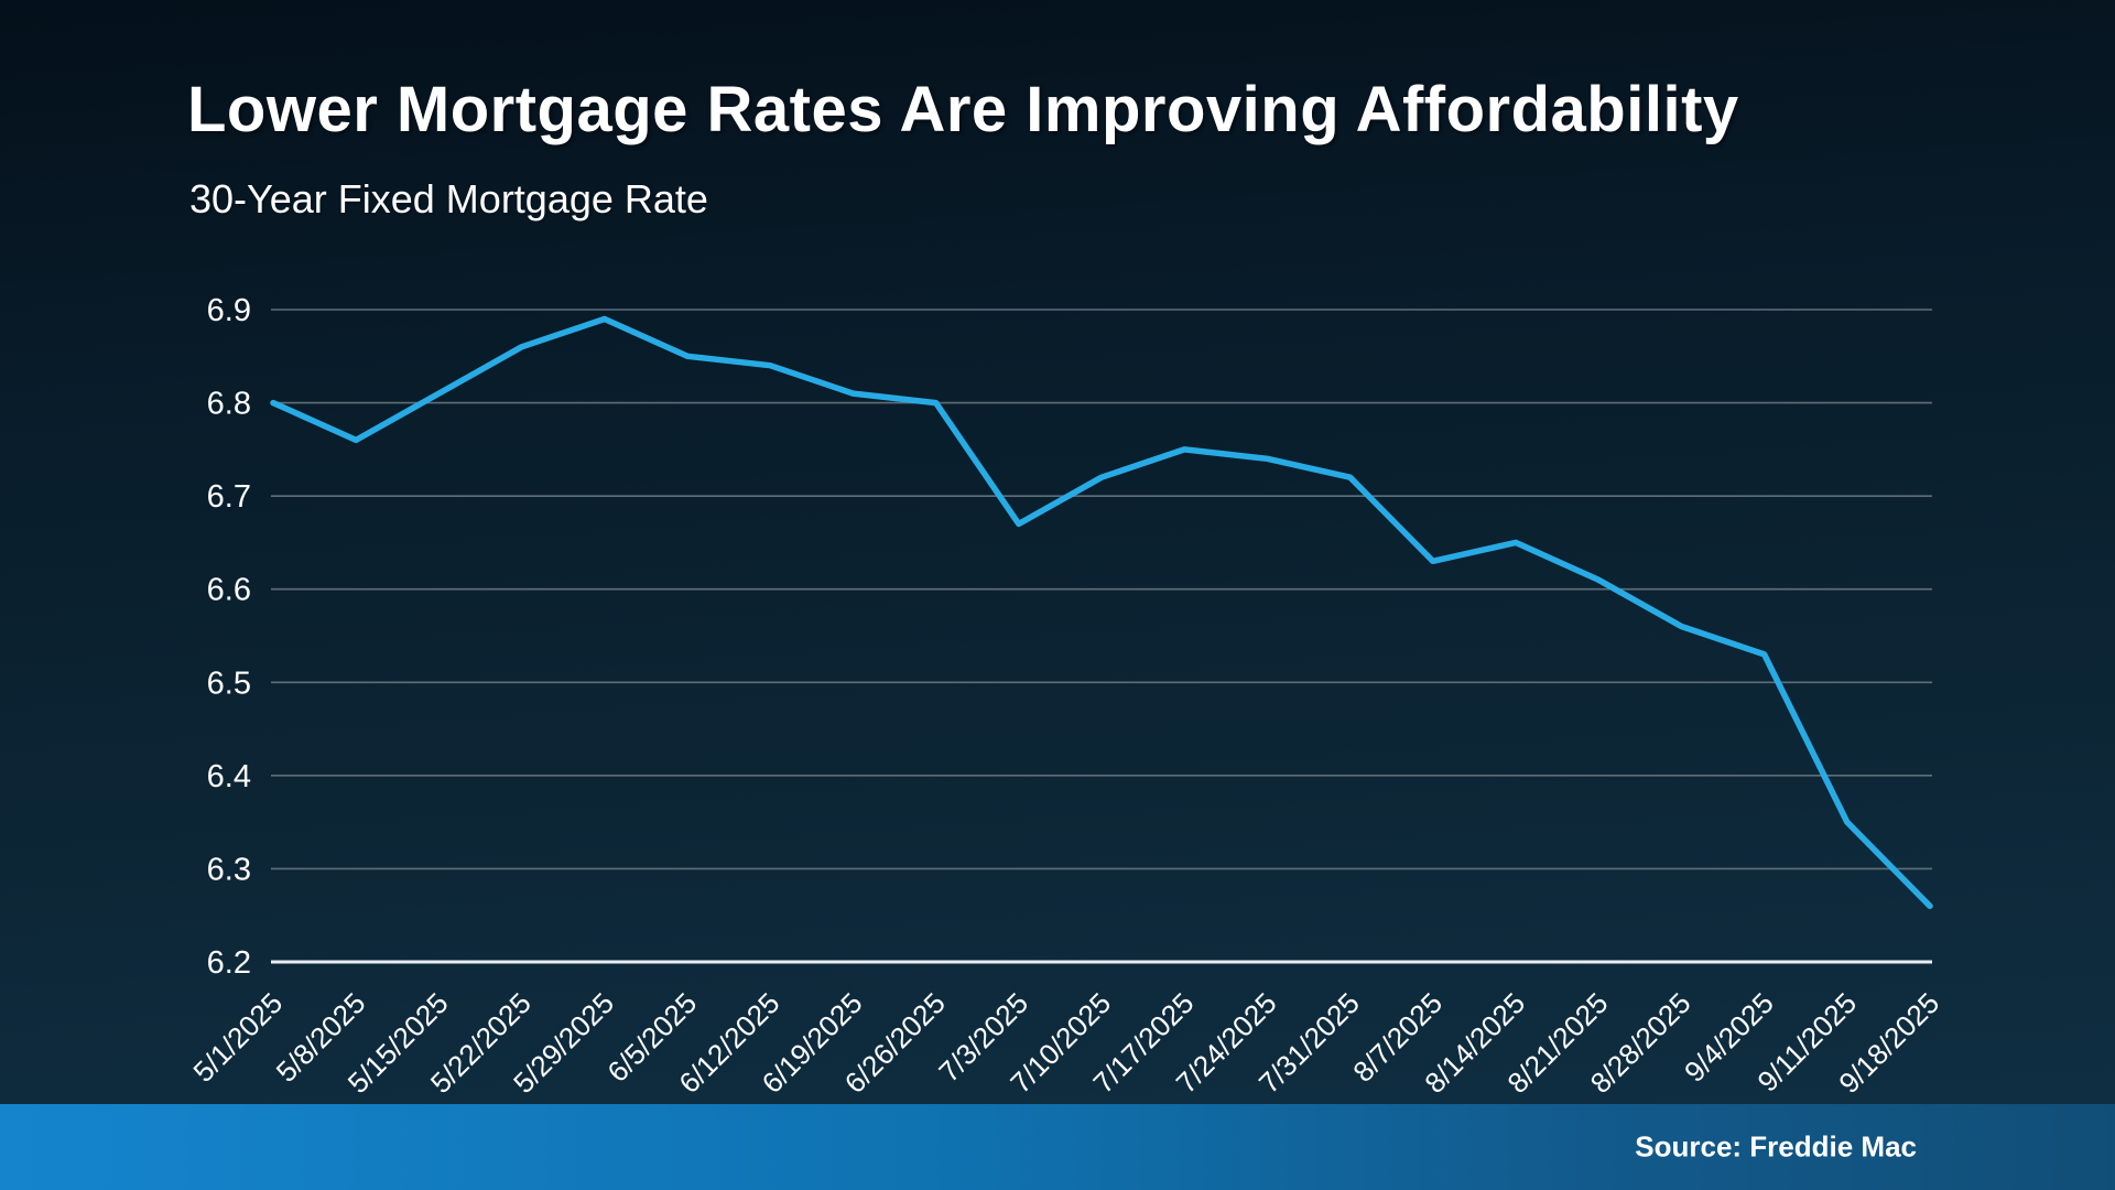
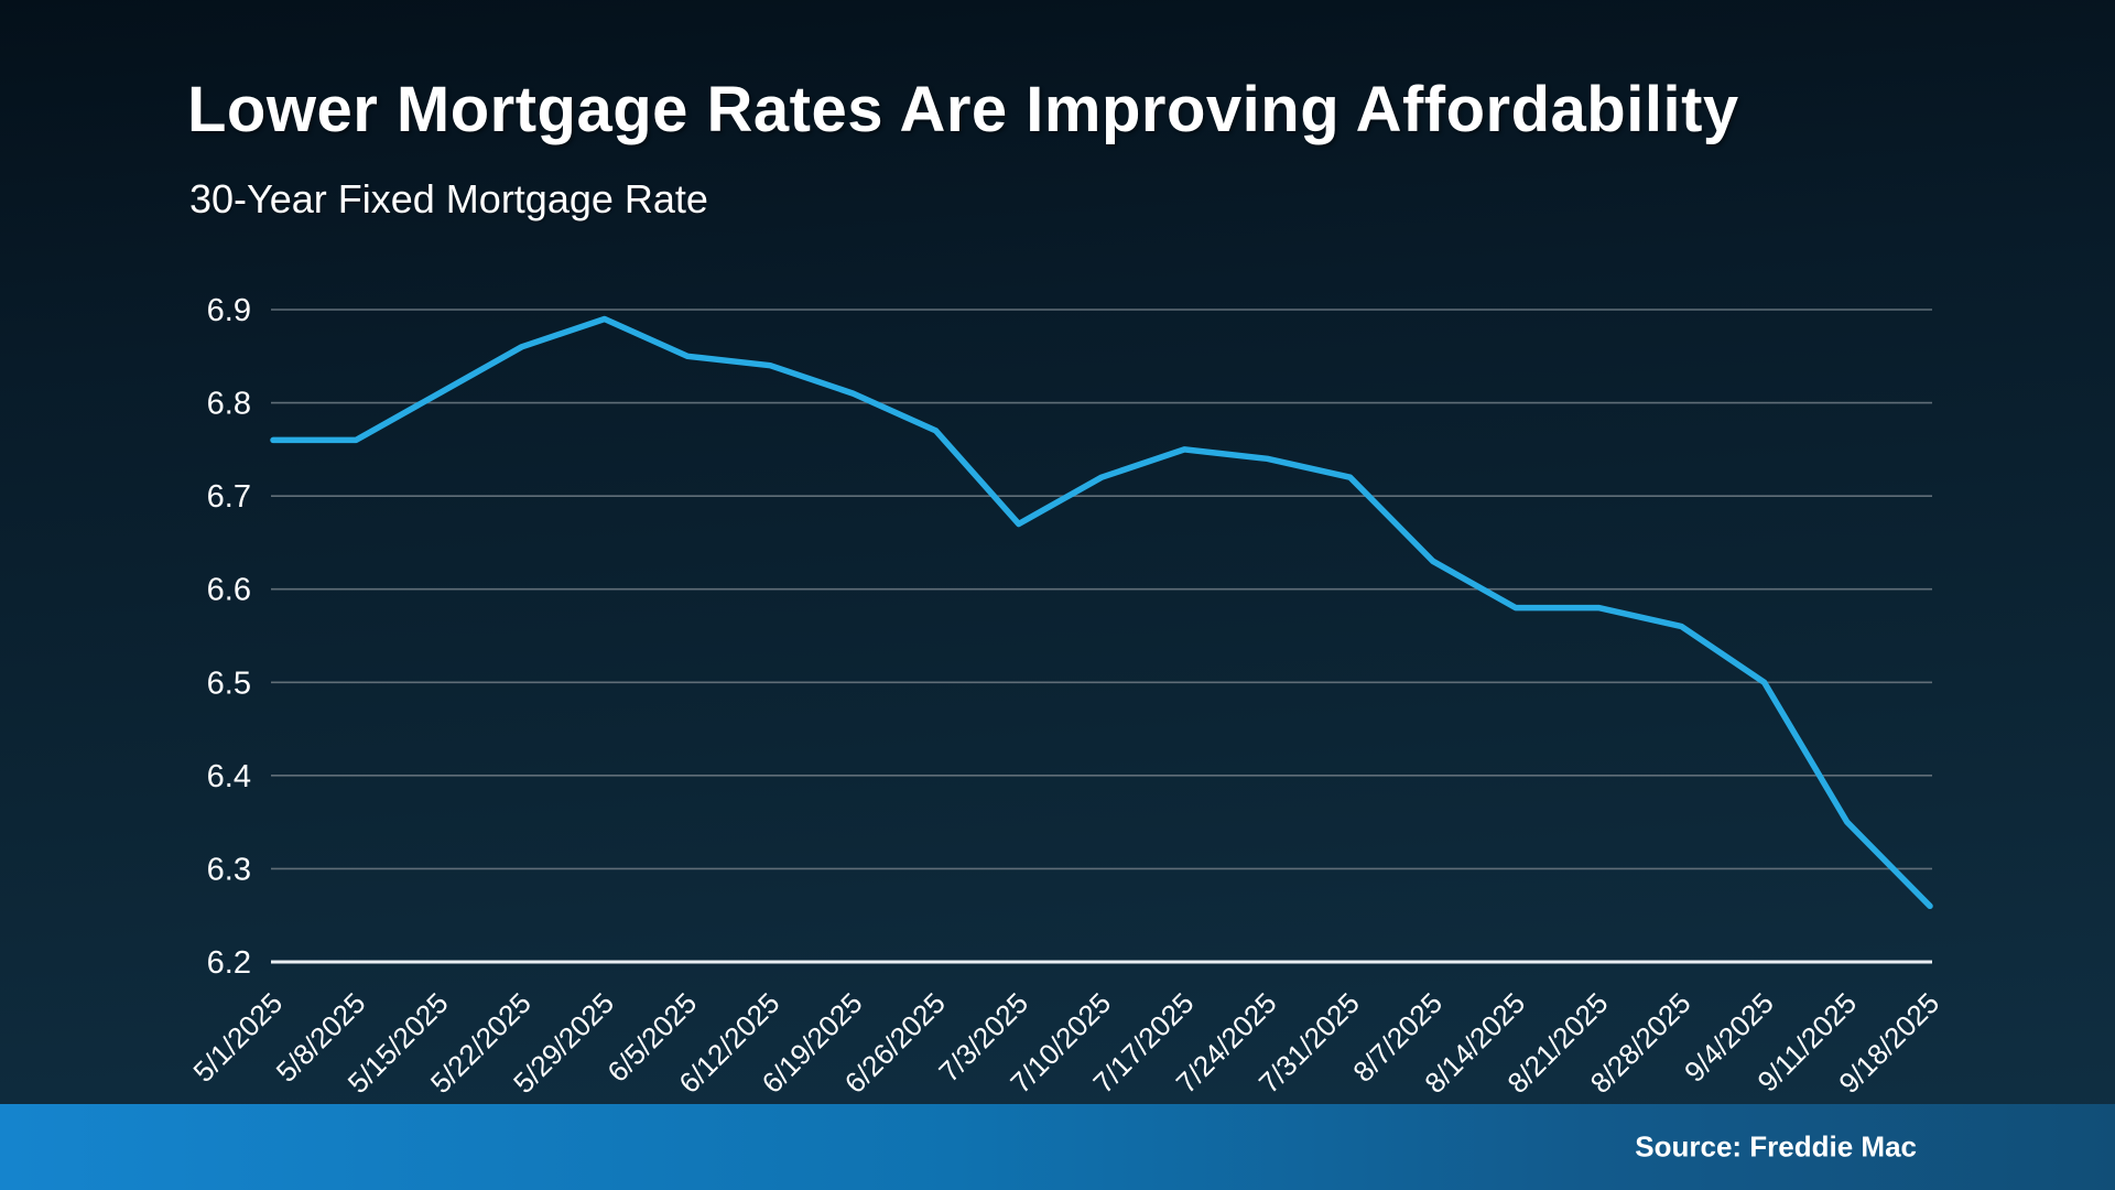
5/1/2025: 6.80 -> 6.76
6/26/2025: 6.80 -> 6.77
8/14/2025: 6.65 -> 6.58
8/21/2025: 6.61 -> 6.58
9/4/2025: 6.53 -> 6.50
